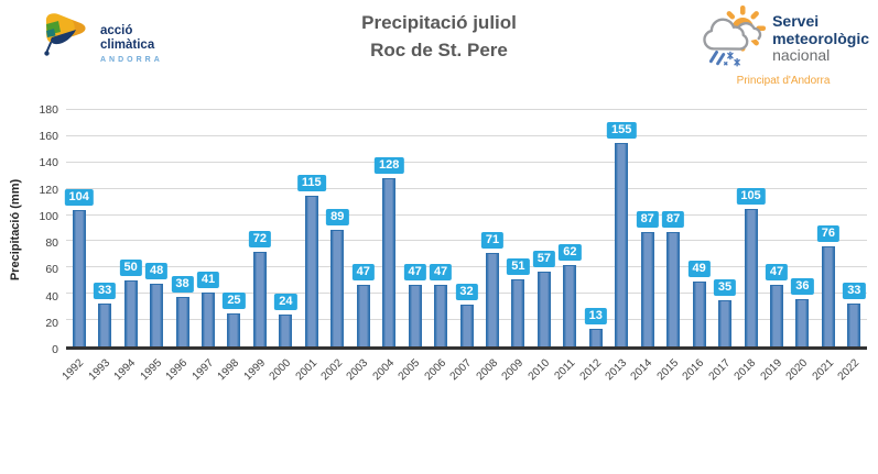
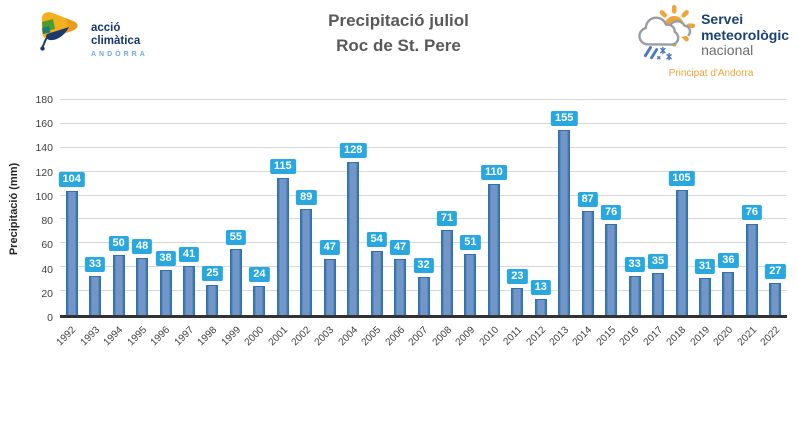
1999: 72 -> 55
2005: 47 -> 54
2010: 57 -> 110
2011: 62 -> 23
2015: 87 -> 76
2016: 49 -> 33
2019: 47 -> 31
2022: 33 -> 27
